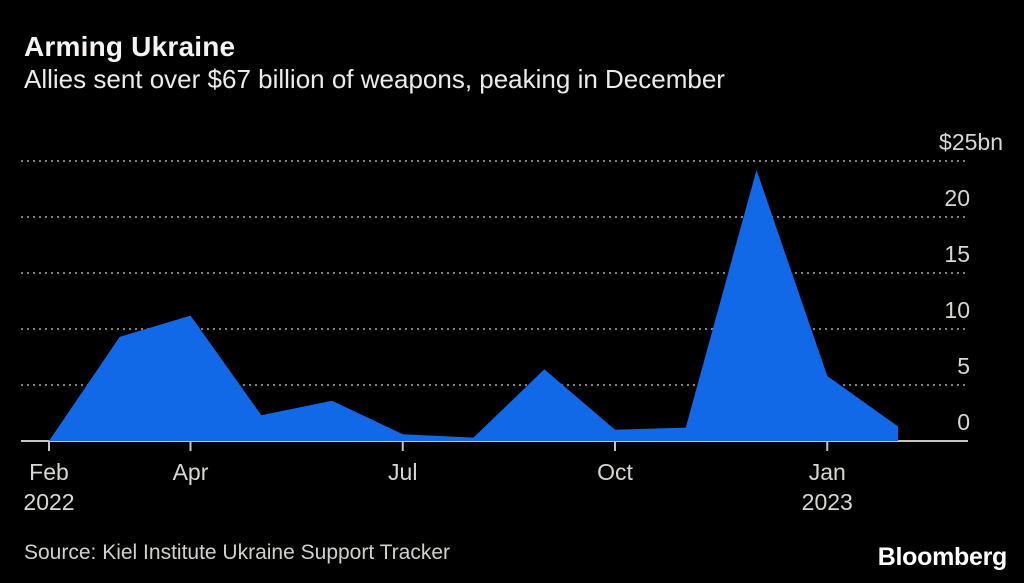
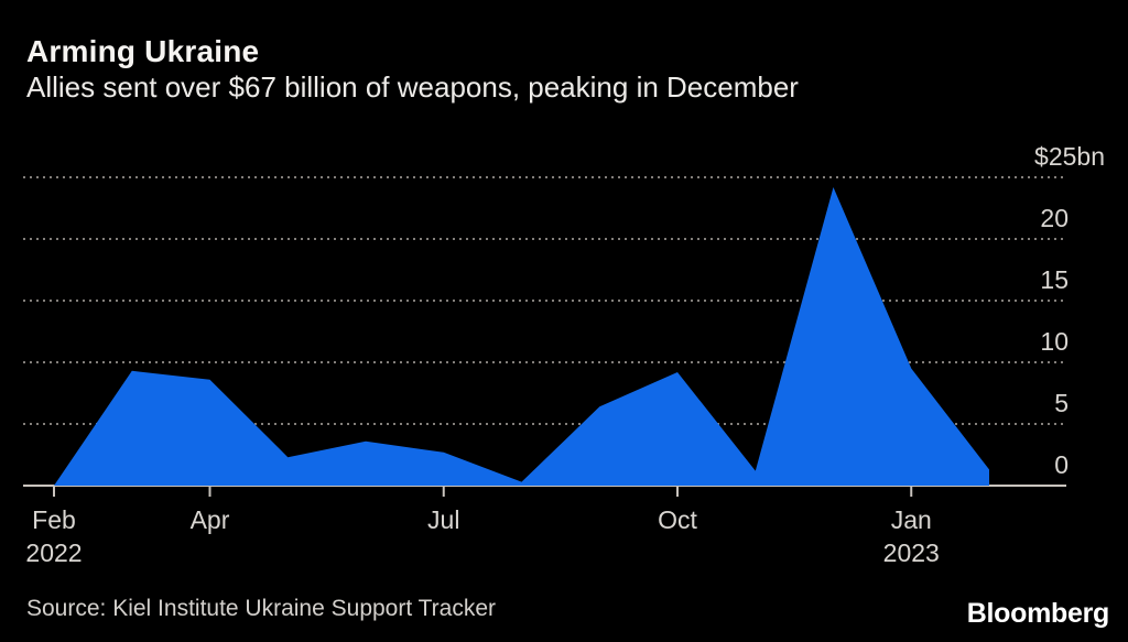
Apr: 11.2 -> 8.6
Jul: 0.6 -> 2.7
Oct: 1.0 -> 9.2
Jan 2023: 5.8 -> 9.5
